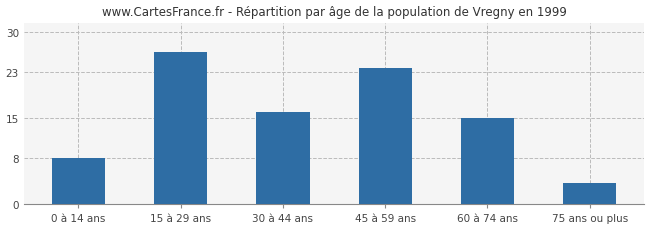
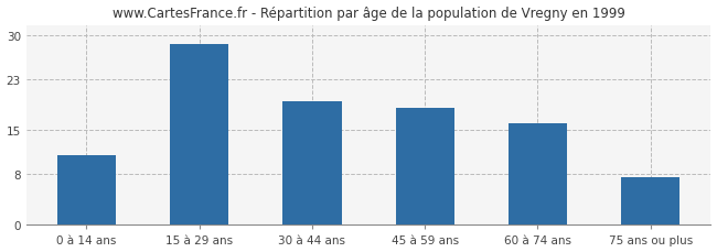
0 à 14 ans: 8.0 -> 11.0
15 à 29 ans: 26.4 -> 28.5
30 à 44 ans: 16.0 -> 19.5
45 à 59 ans: 23.6 -> 18.5
60 à 74 ans: 15.0 -> 16.0
75 ans ou plus: 3.8 -> 7.5
